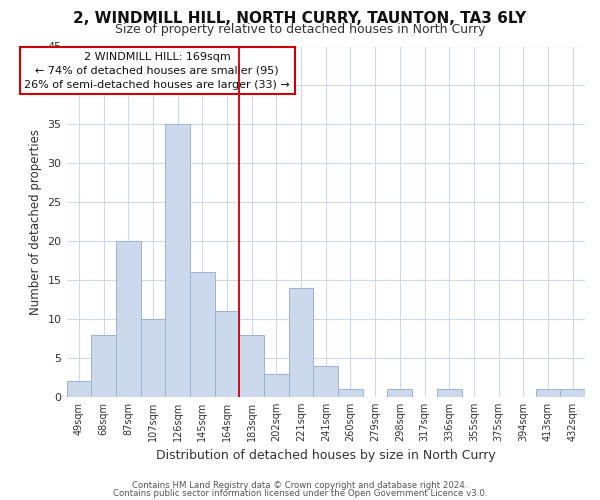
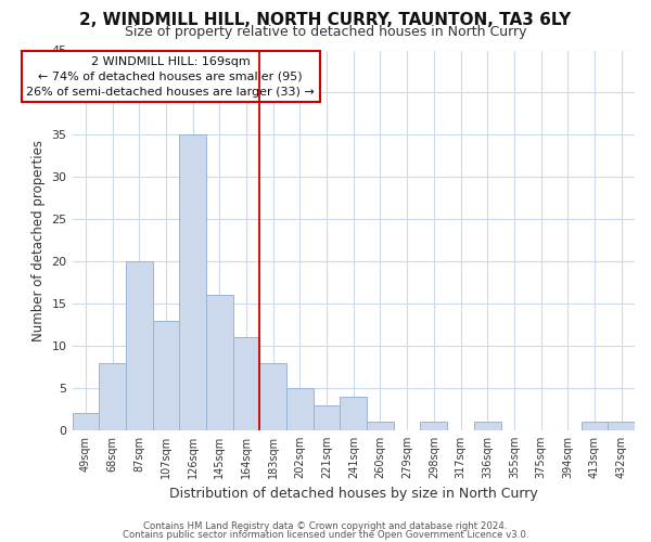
107sqm: 10 -> 13
202sqm: 3 -> 5
221sqm: 14 -> 3
